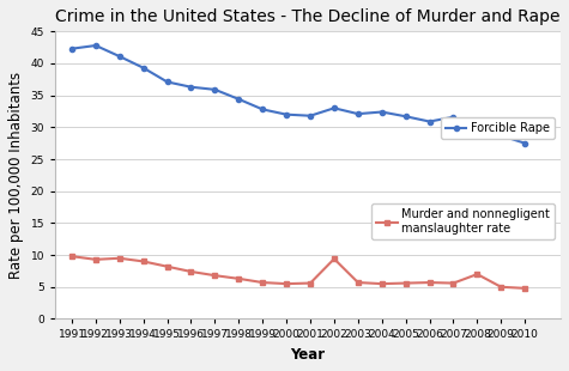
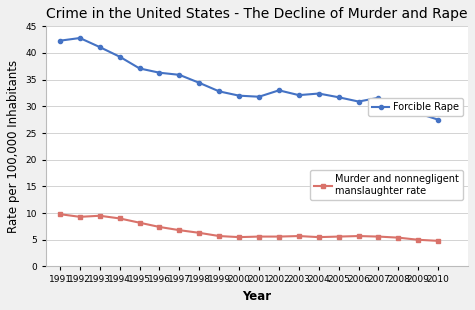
Murder and nonnegligent manslaughter rate/2002: 9.4 -> 5.6
Murder and nonnegligent manslaughter rate/2008: 7.0 -> 5.4
